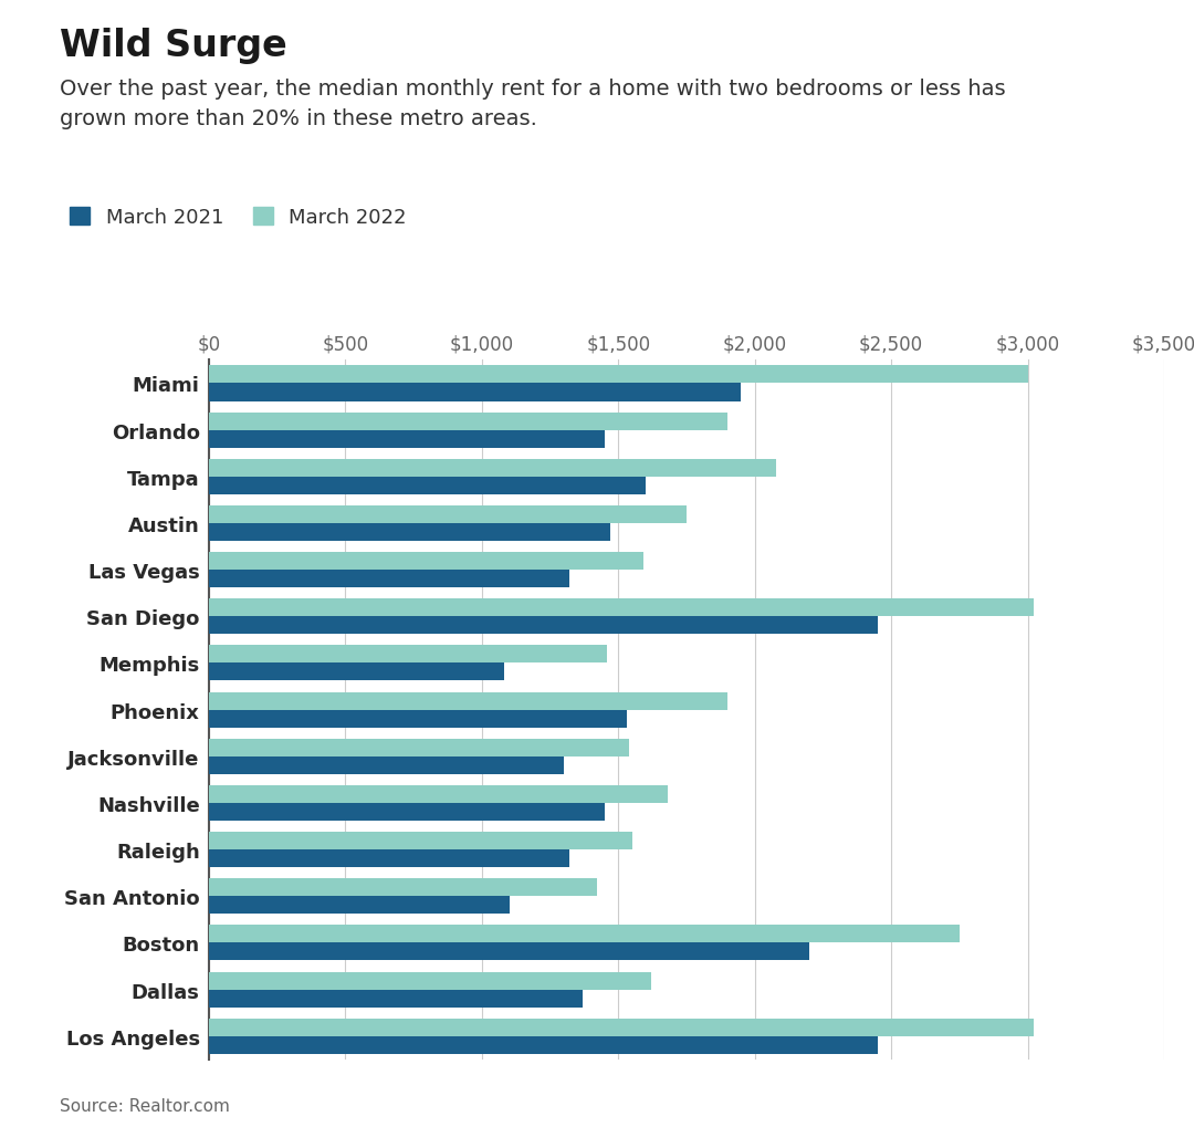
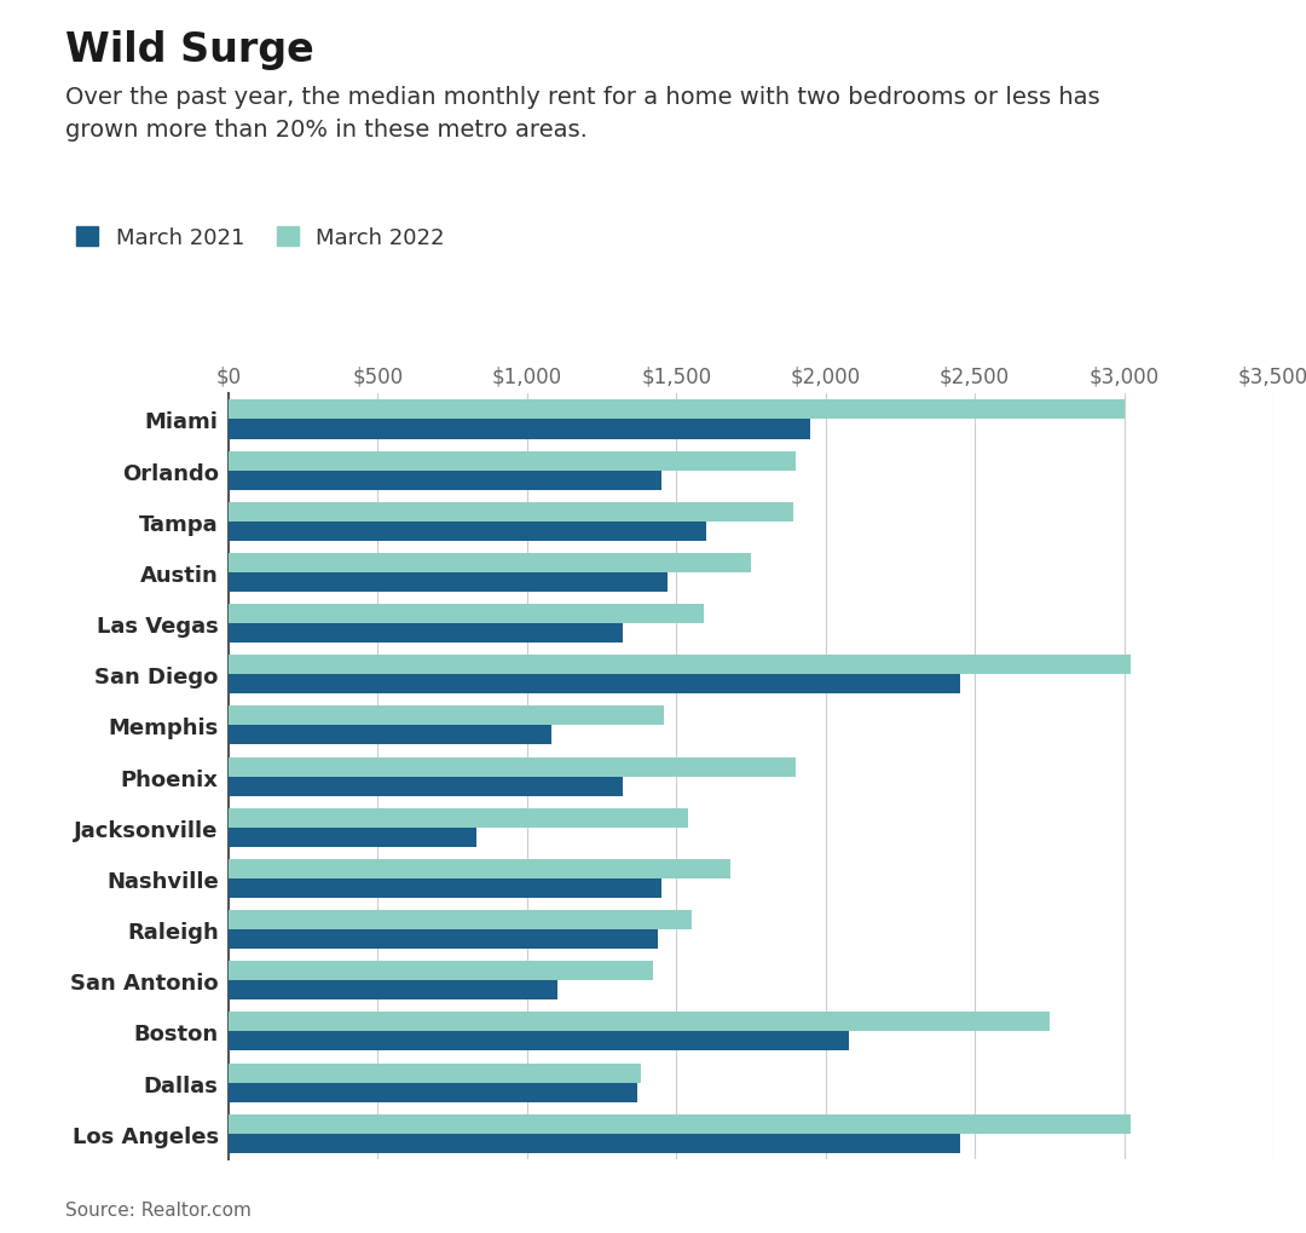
March 2022/Tampa: $2,080 -> $1,890
March 2021/Phoenix: $1,530 -> $1,320
March 2021/Jacksonville: $1,300 -> $830
March 2021/Raleigh: $1,320 -> $1,440
March 2021/Boston: $2,200 -> $2,080
March 2022/Dallas: $1,620 -> $1,380
